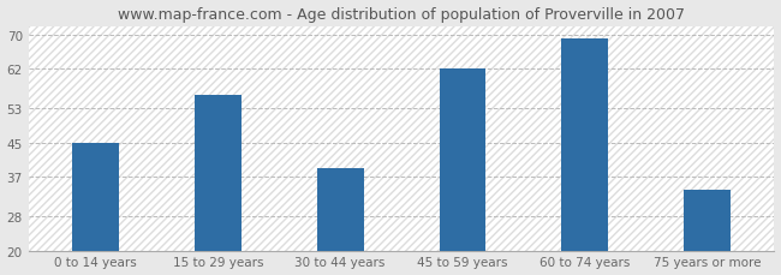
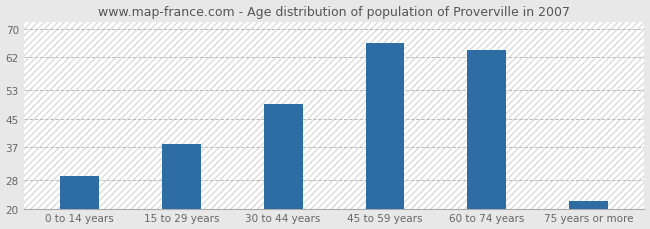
0 to 14 years: 45 -> 29
15 to 29 years: 56 -> 38
30 to 44 years: 39 -> 49
45 to 59 years: 62 -> 66
60 to 74 years: 69 -> 64
75 years or more: 34 -> 22
